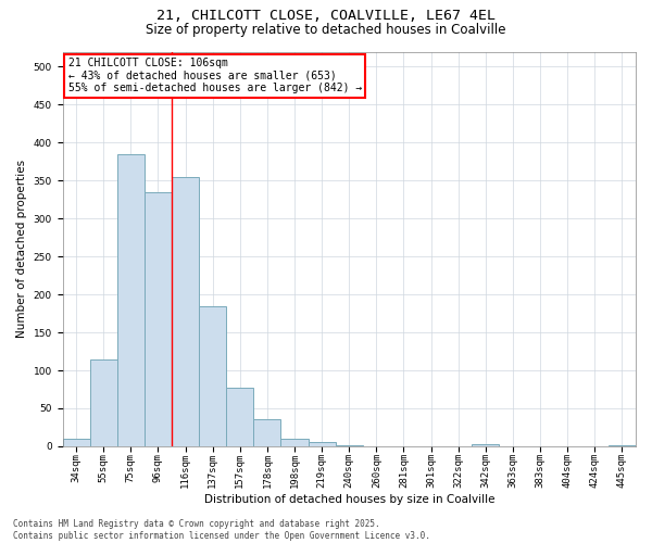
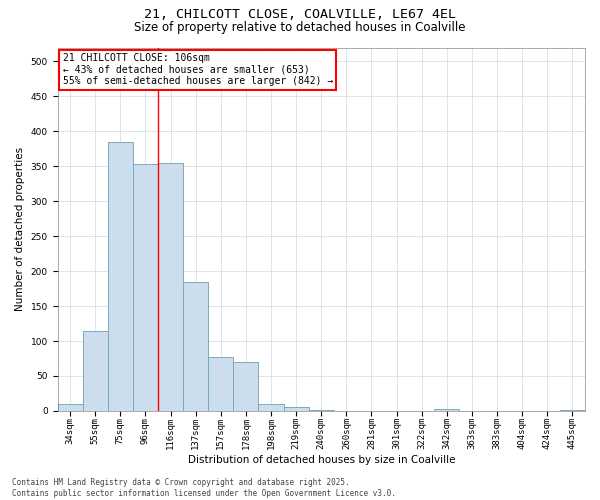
96sqm: 335 -> 354
178sqm: 35 -> 70
